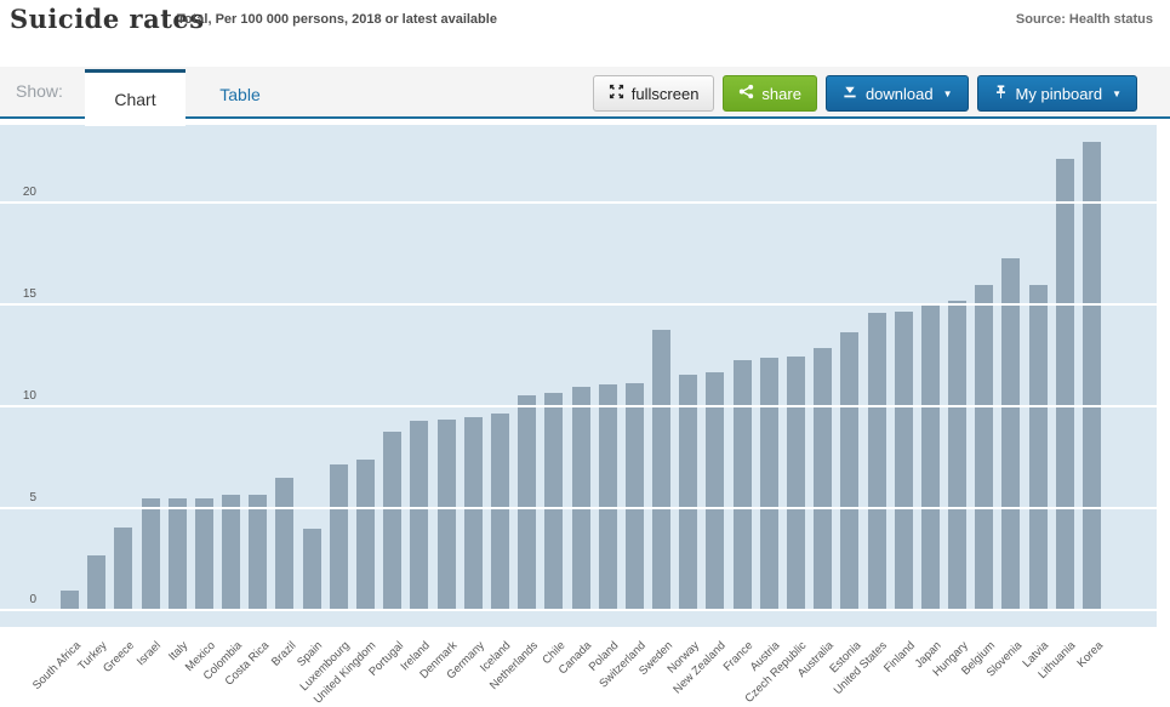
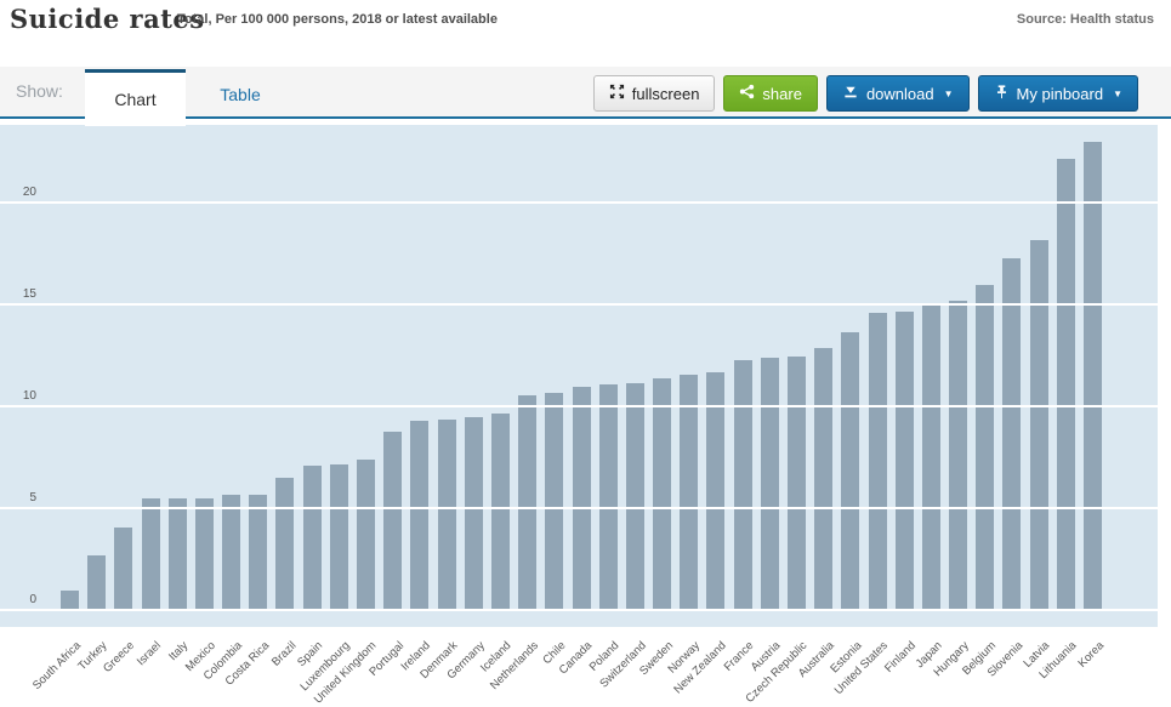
Spain: 3.9 -> 7.0
Sweden: 13.7 -> 11.3
Latvia: 15.9 -> 18.1
